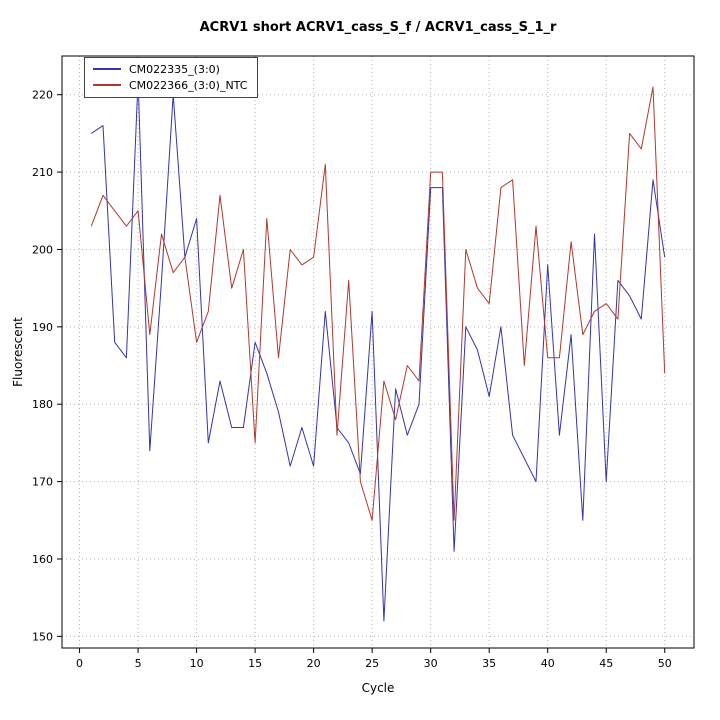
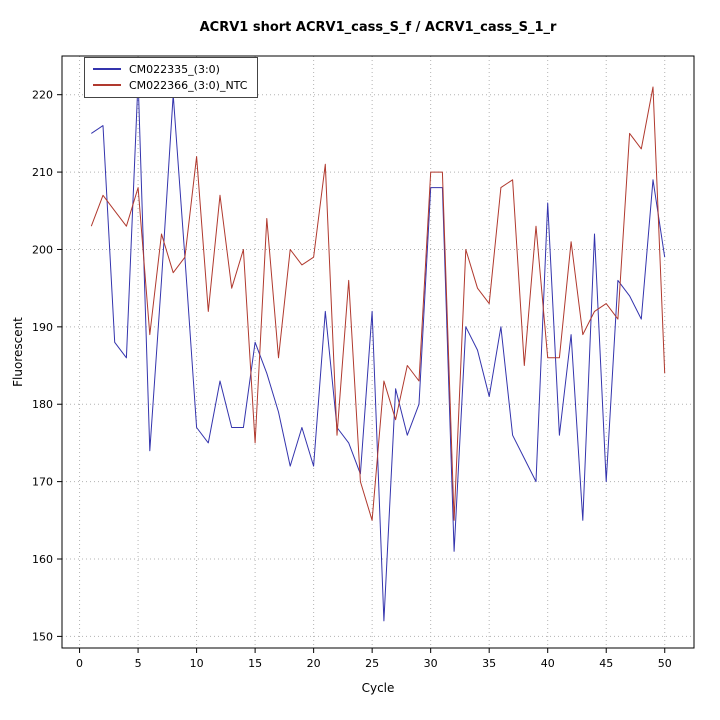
CM022366_(3:0)_NTC/5: 205 -> 208
CM022335_(3:0)/10: 204 -> 177
CM022366_(3:0)_NTC/10: 188 -> 212
CM022335_(3:0)/40: 198 -> 206
